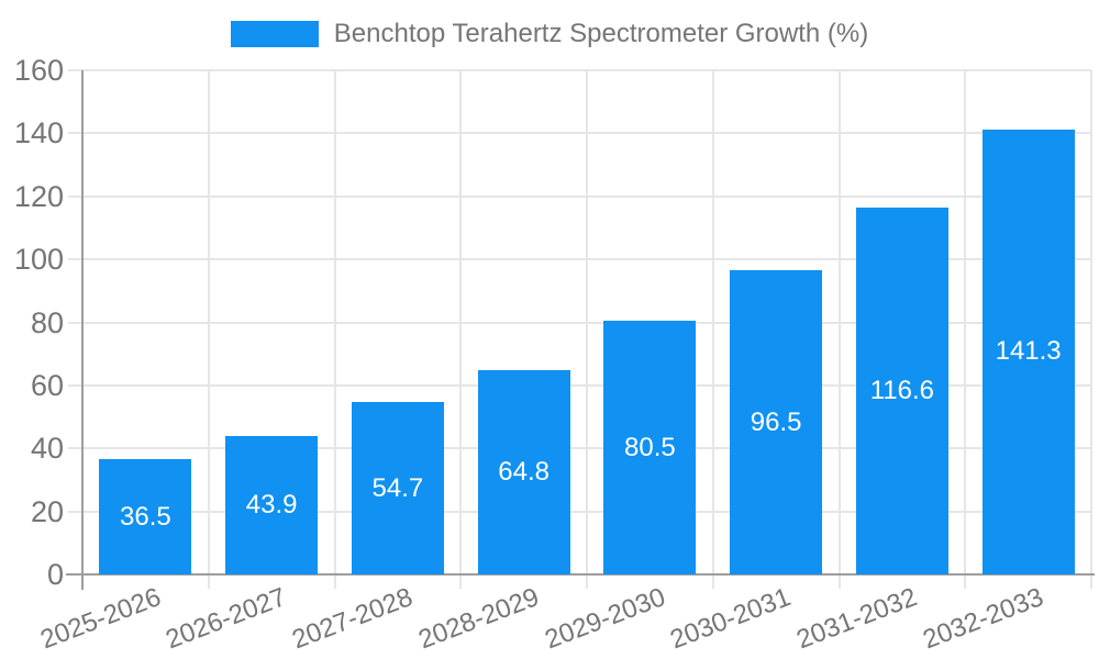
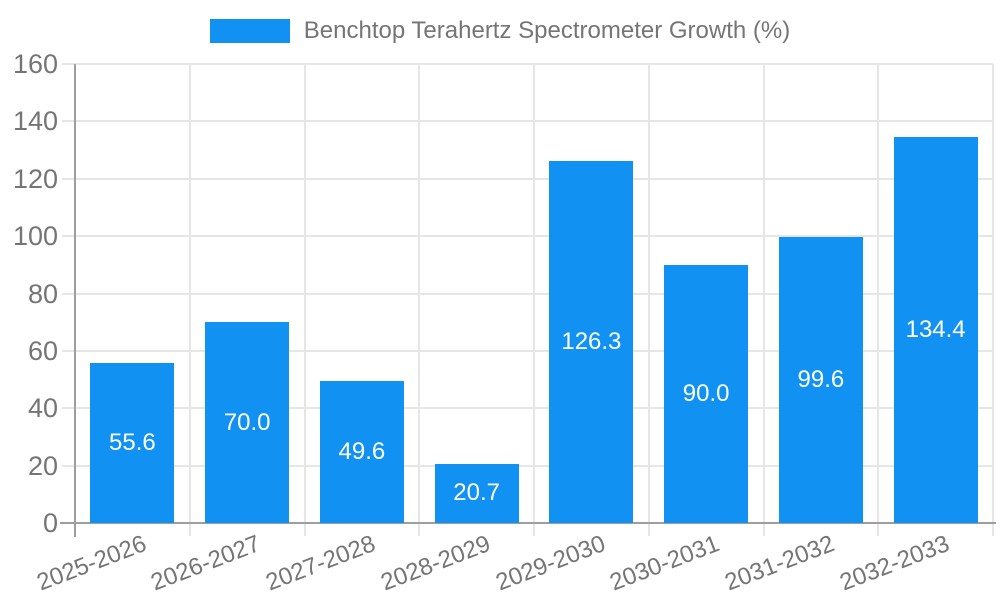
2025-2026: 36.5 -> 55.6
2026-2027: 43.9 -> 70.0
2027-2028: 54.7 -> 49.6
2028-2029: 64.8 -> 20.7
2029-2030: 80.5 -> 126.3
2030-2031: 96.5 -> 90.0
2031-2032: 116.6 -> 99.6
2032-2033: 141.3 -> 134.4
